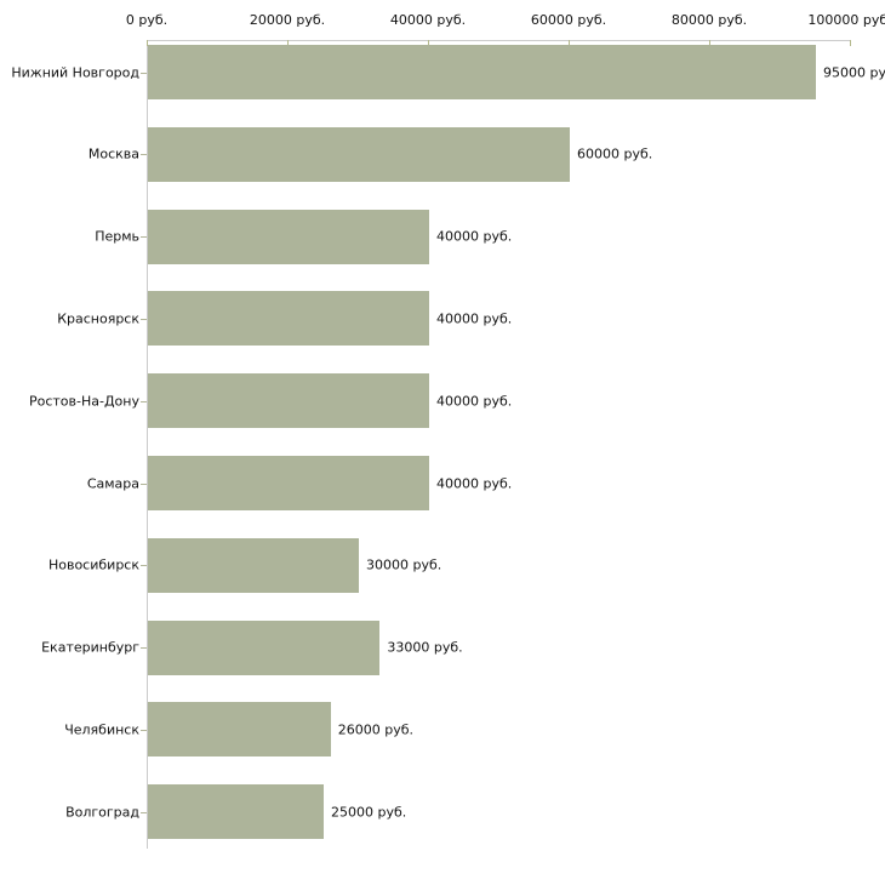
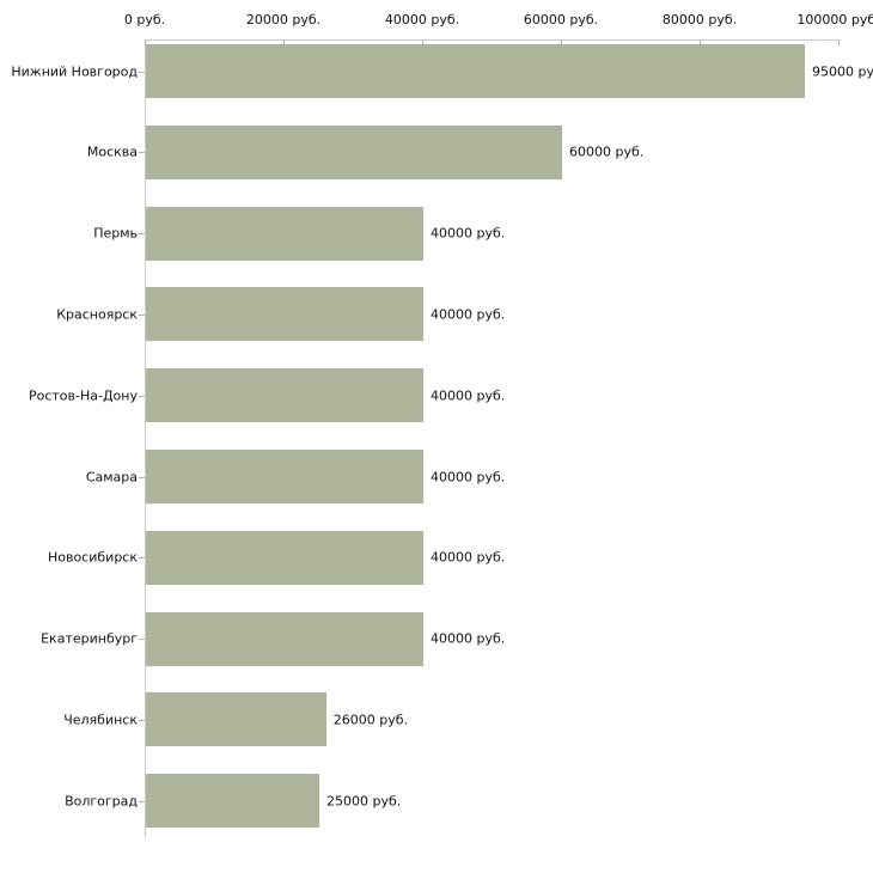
Новосибирск: 30000 -> 40000
Екатеринбург: 33000 -> 40000
